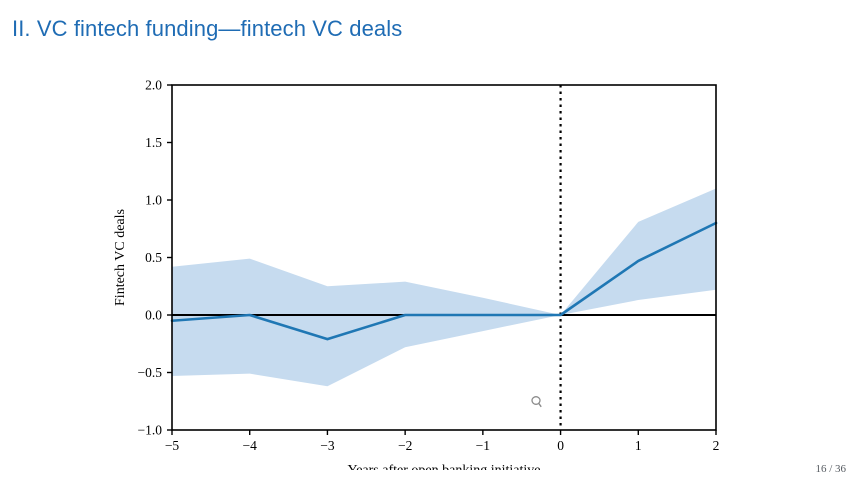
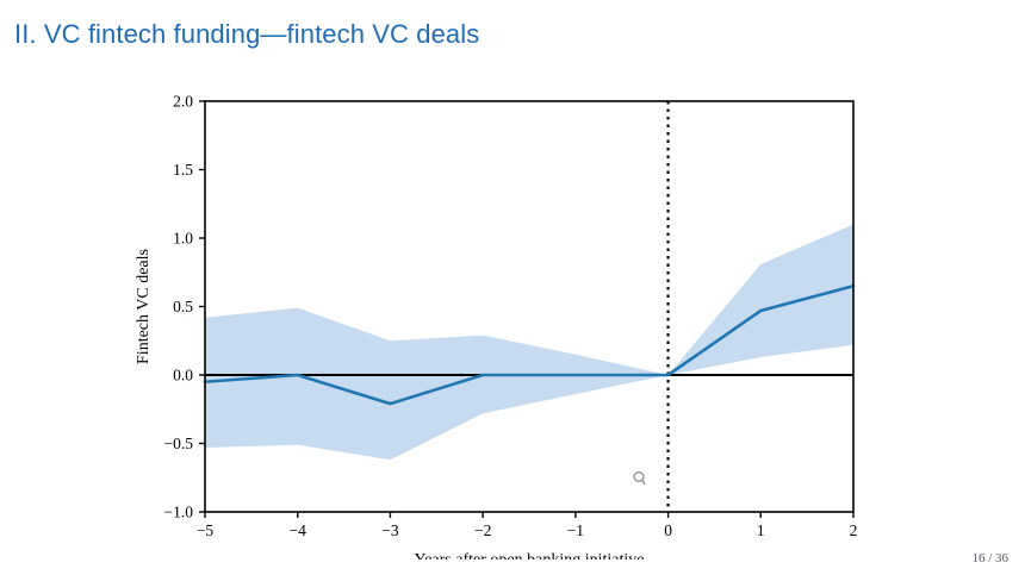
2: 0.8 -> 0.7
